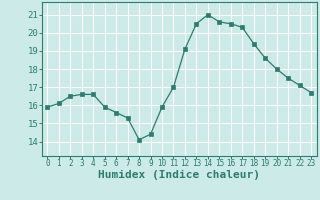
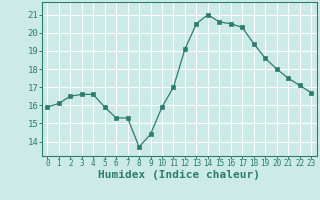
6: 15.6 -> 15.3
8: 14.1 -> 13.7
